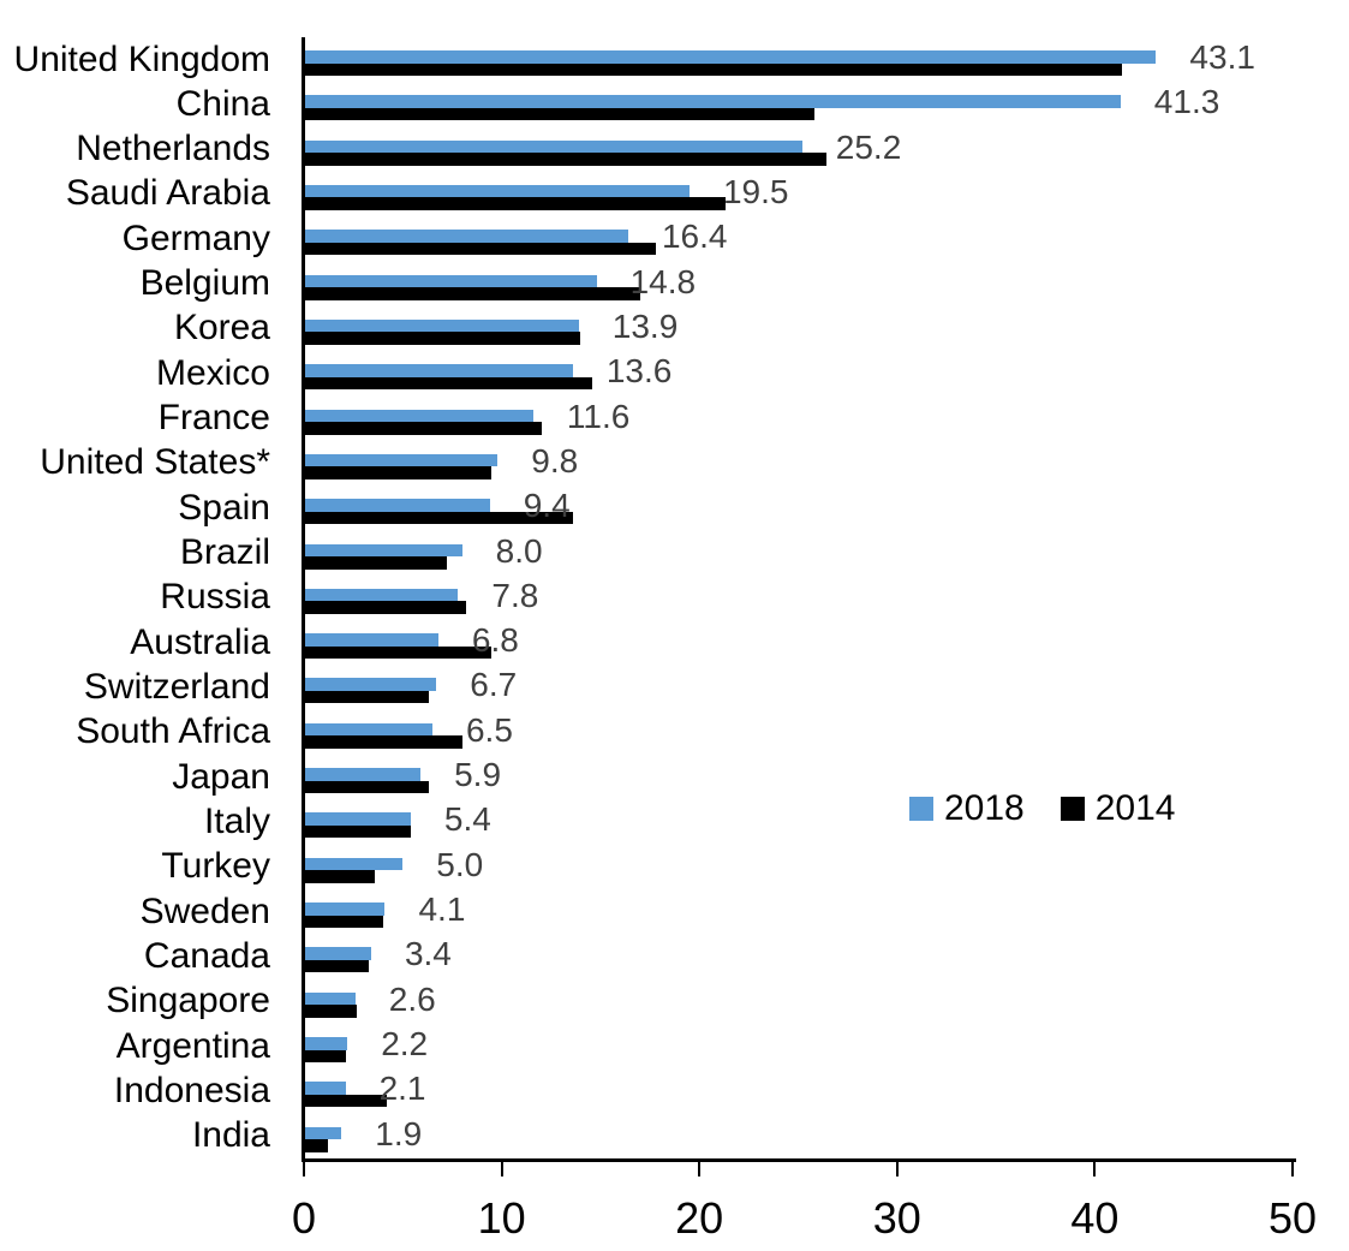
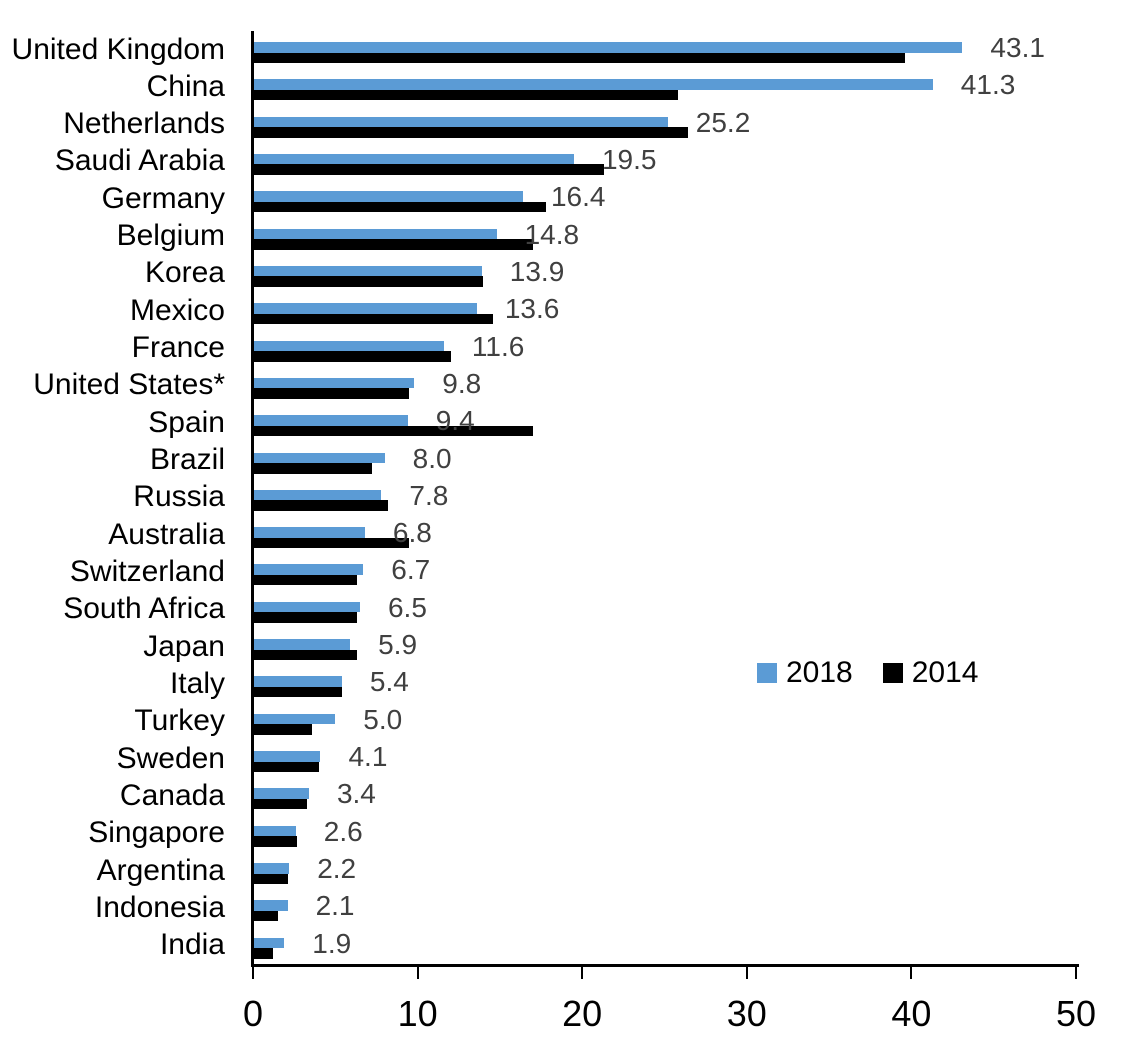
2014/United Kingdom: 41.4 -> 39.6
2014/Spain: 13.6 -> 17.0
2014/South Africa: 8.0 -> 6.3
2014/Indonesia: 4.2 -> 1.5
